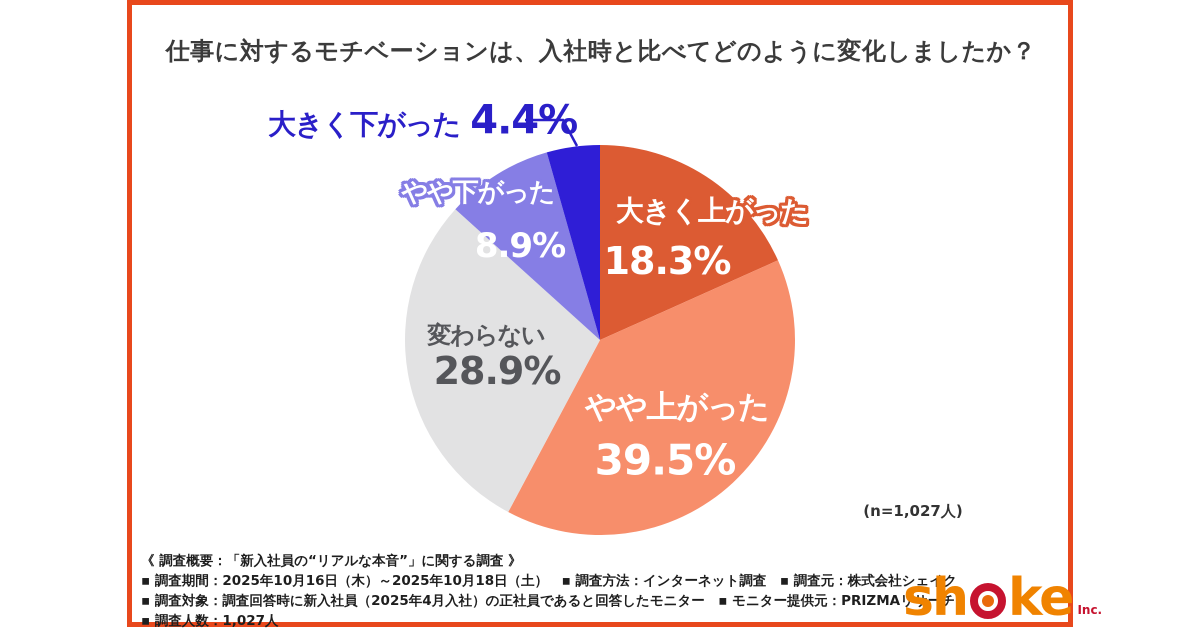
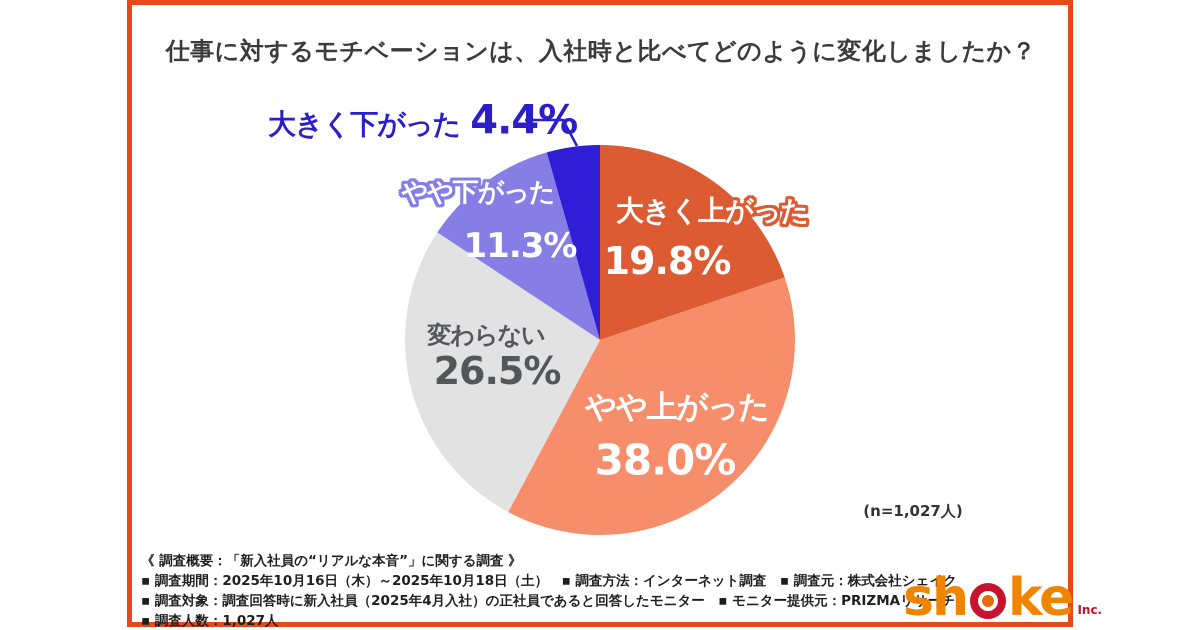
大きく上がった: 18.3% -> 19.8%
やや上がった: 39.5% -> 38.0%
変わらない: 28.9% -> 26.5%
やや下がった: 8.9% -> 11.3%
